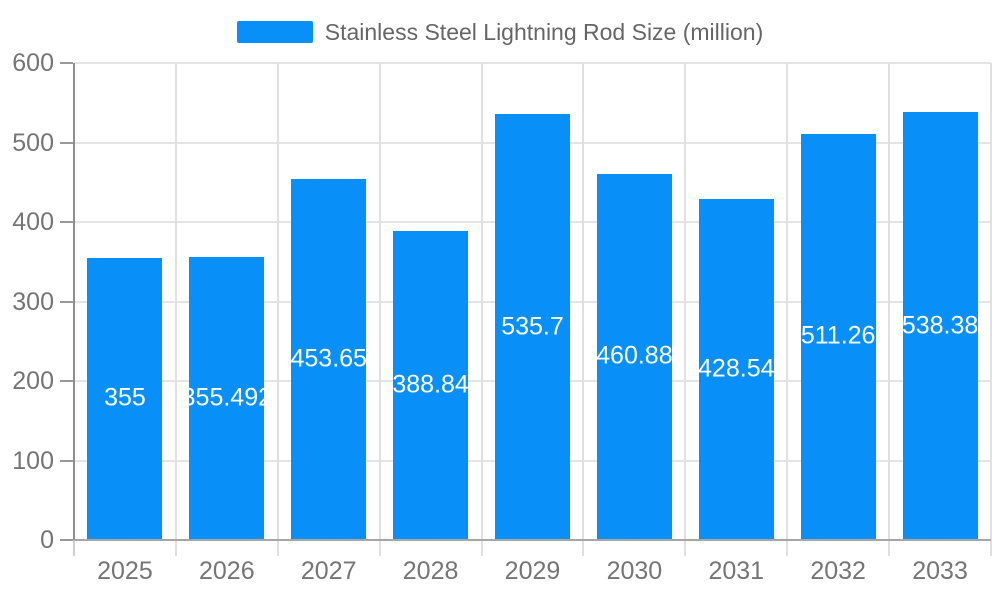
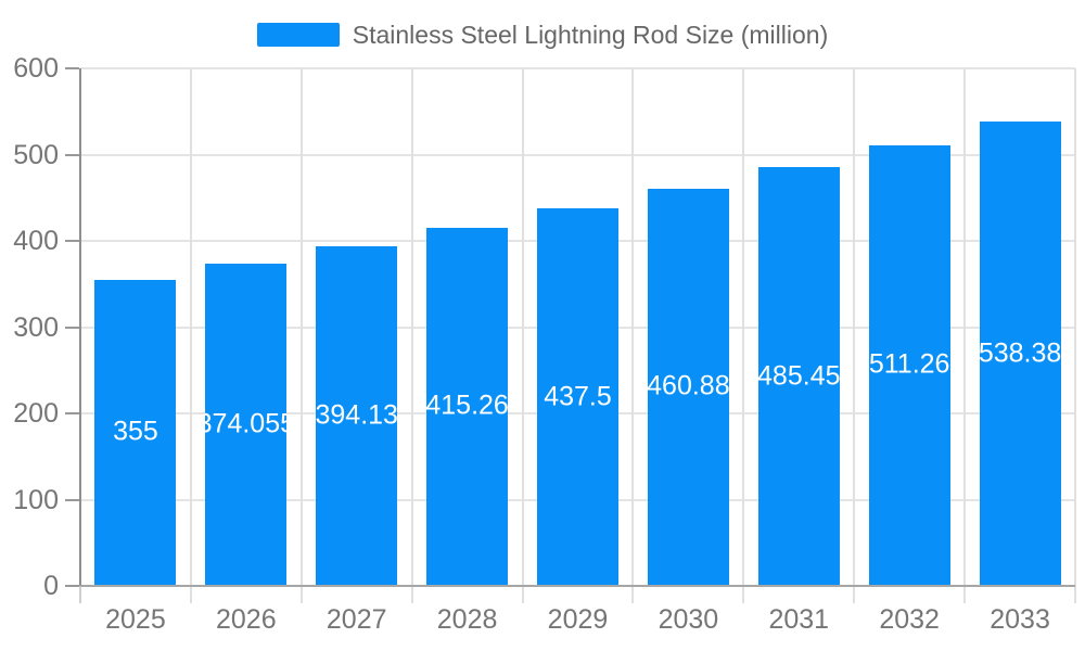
2026: 355.492 -> 374.055
2027: 453.65 -> 394.13
2028: 388.84 -> 415.26
2029: 535.7 -> 437.5
2031: 428.54 -> 485.45
